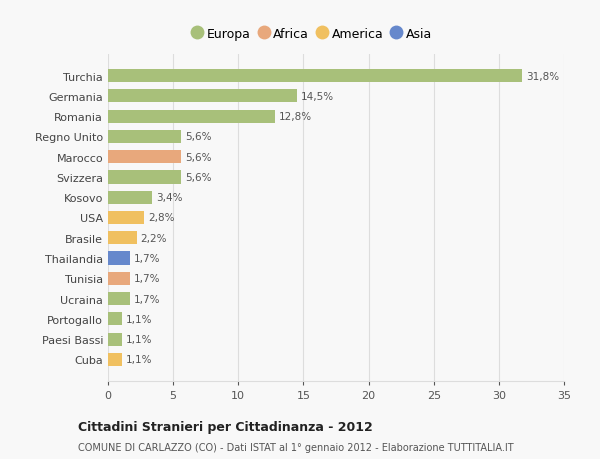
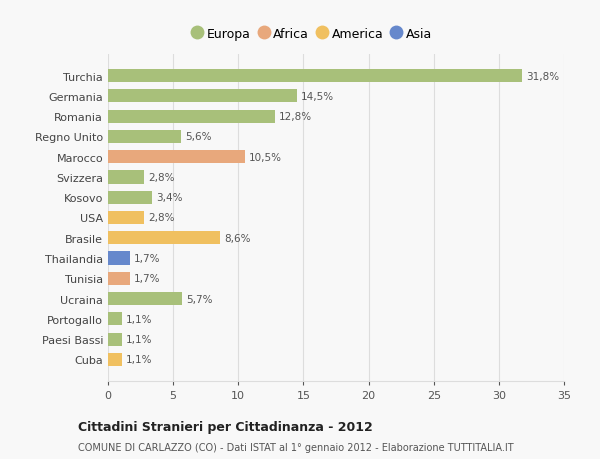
Marocco: 5,6% -> 10,5%
Svizzera: 5,6% -> 2,8%
Brasile: 2,2% -> 8,6%
Ucraina: 1,7% -> 5,7%
